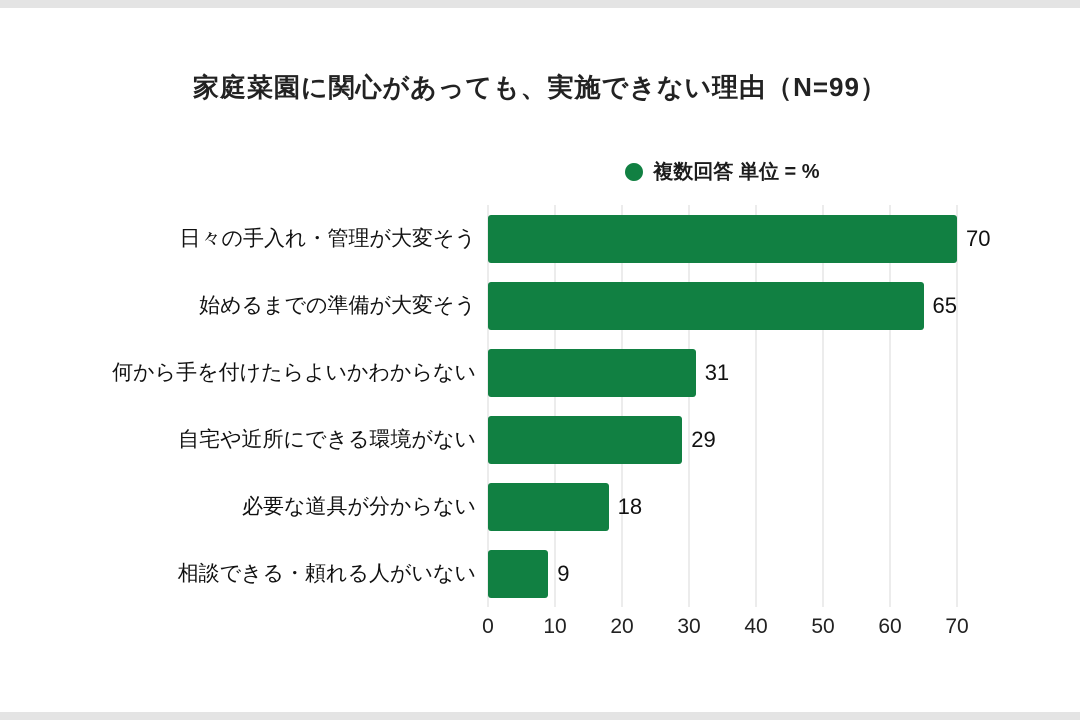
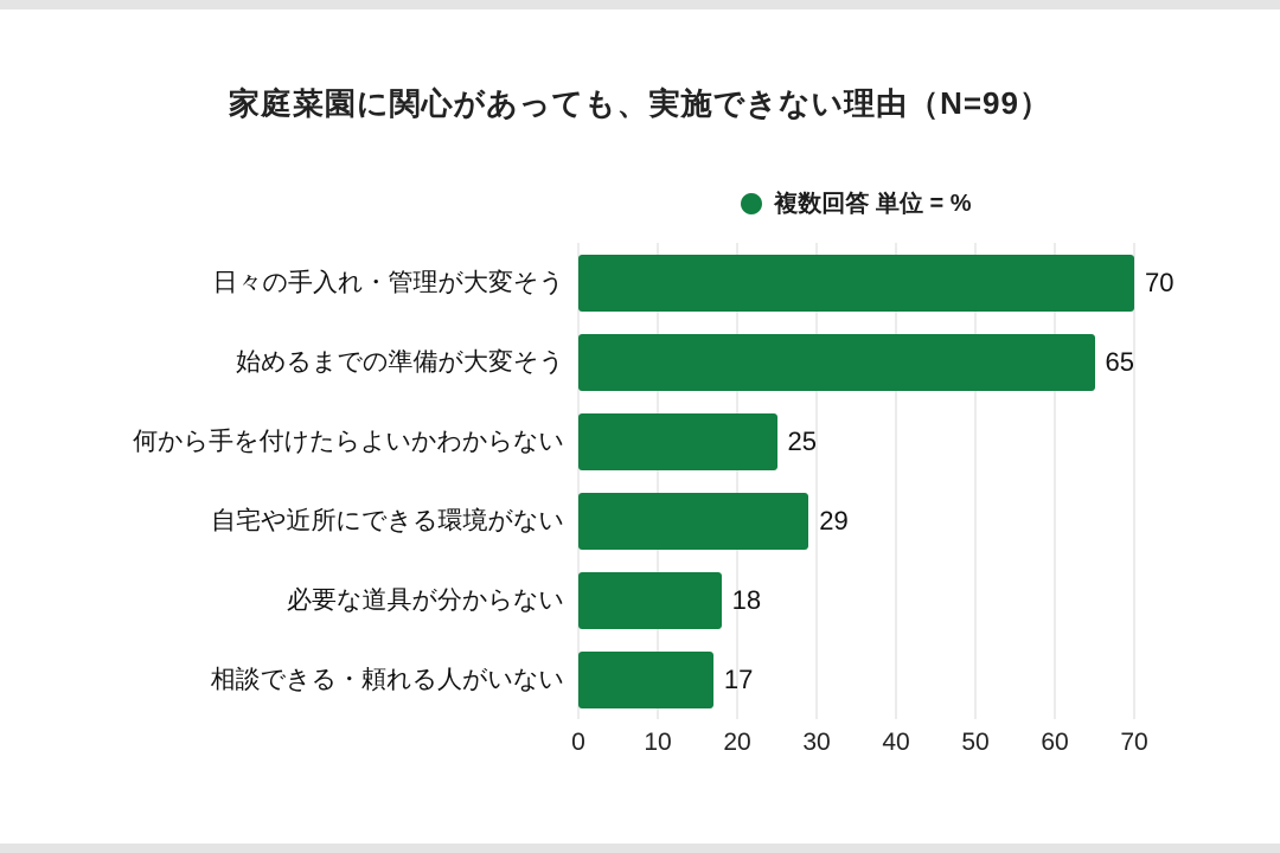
何から手を付けたらよいかわからない: 31 -> 25
相談できる・頼れる人がいない: 9 -> 17
